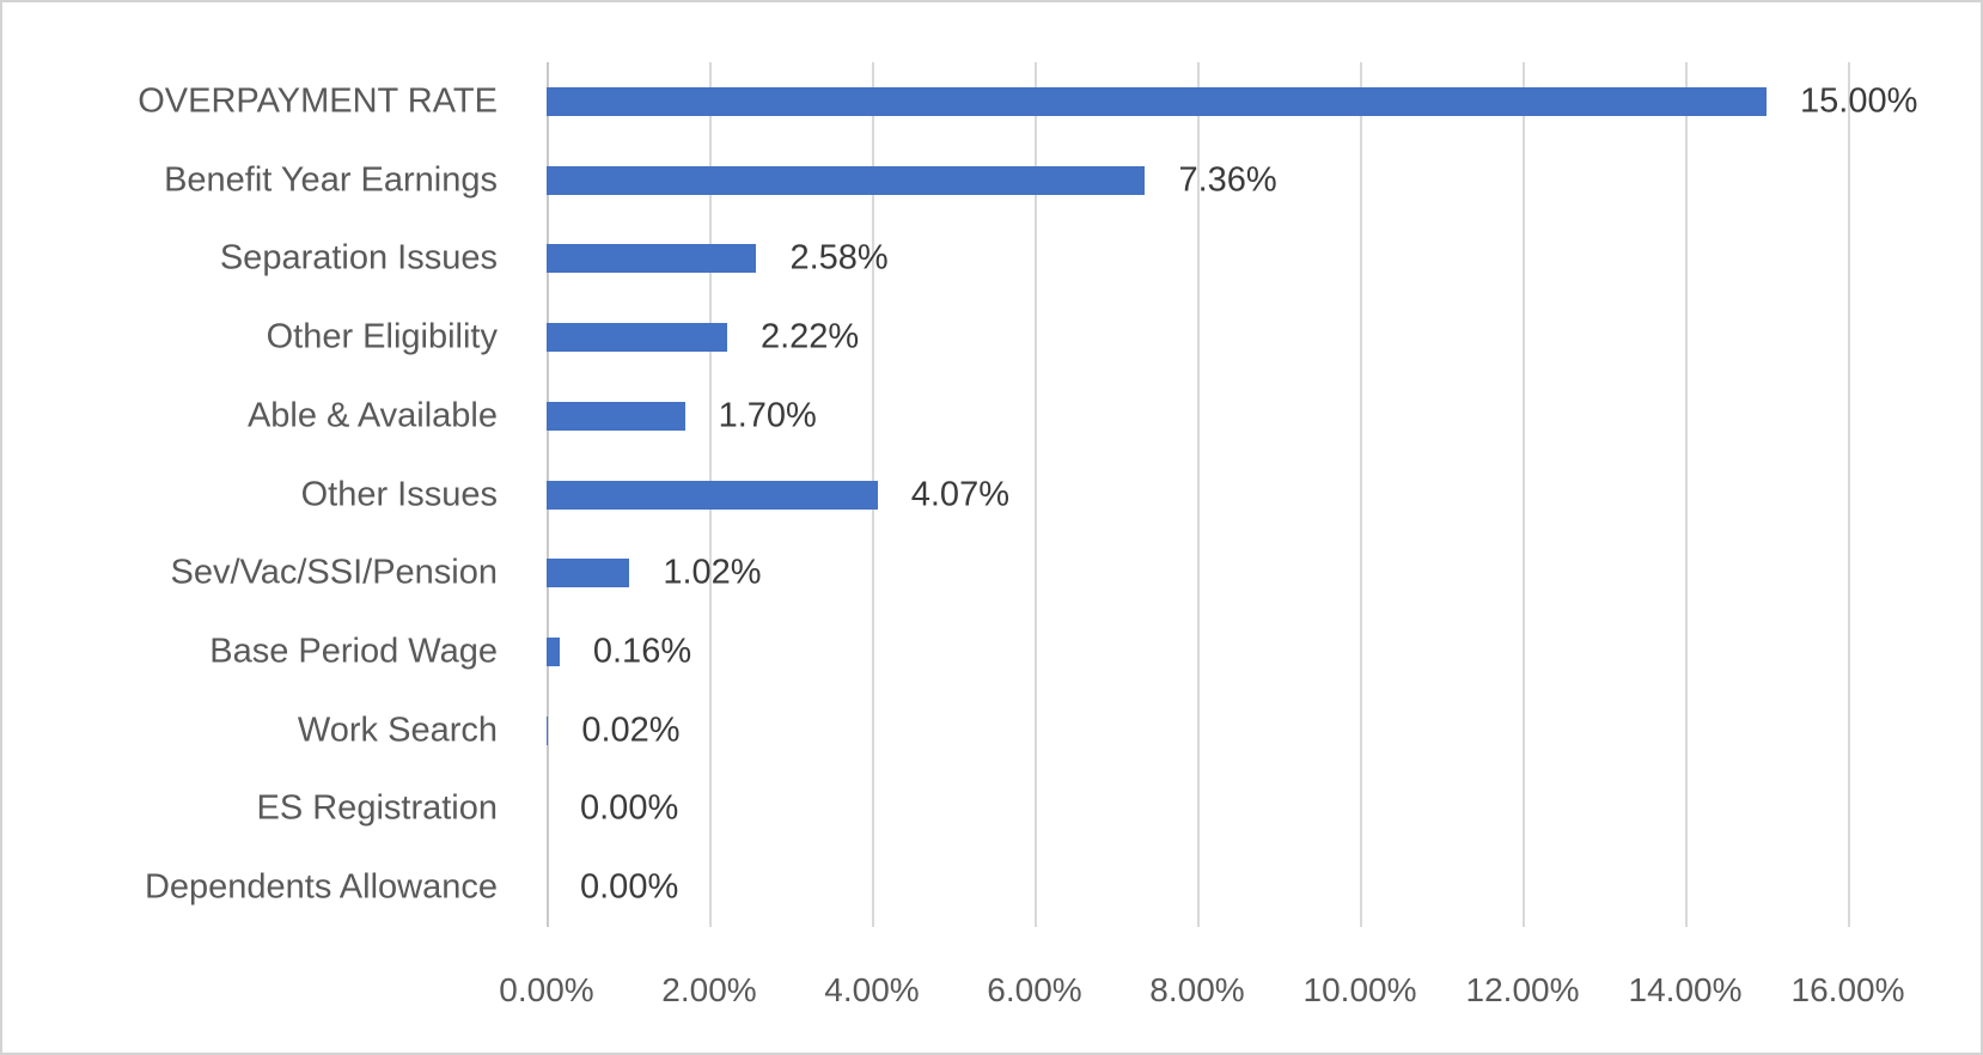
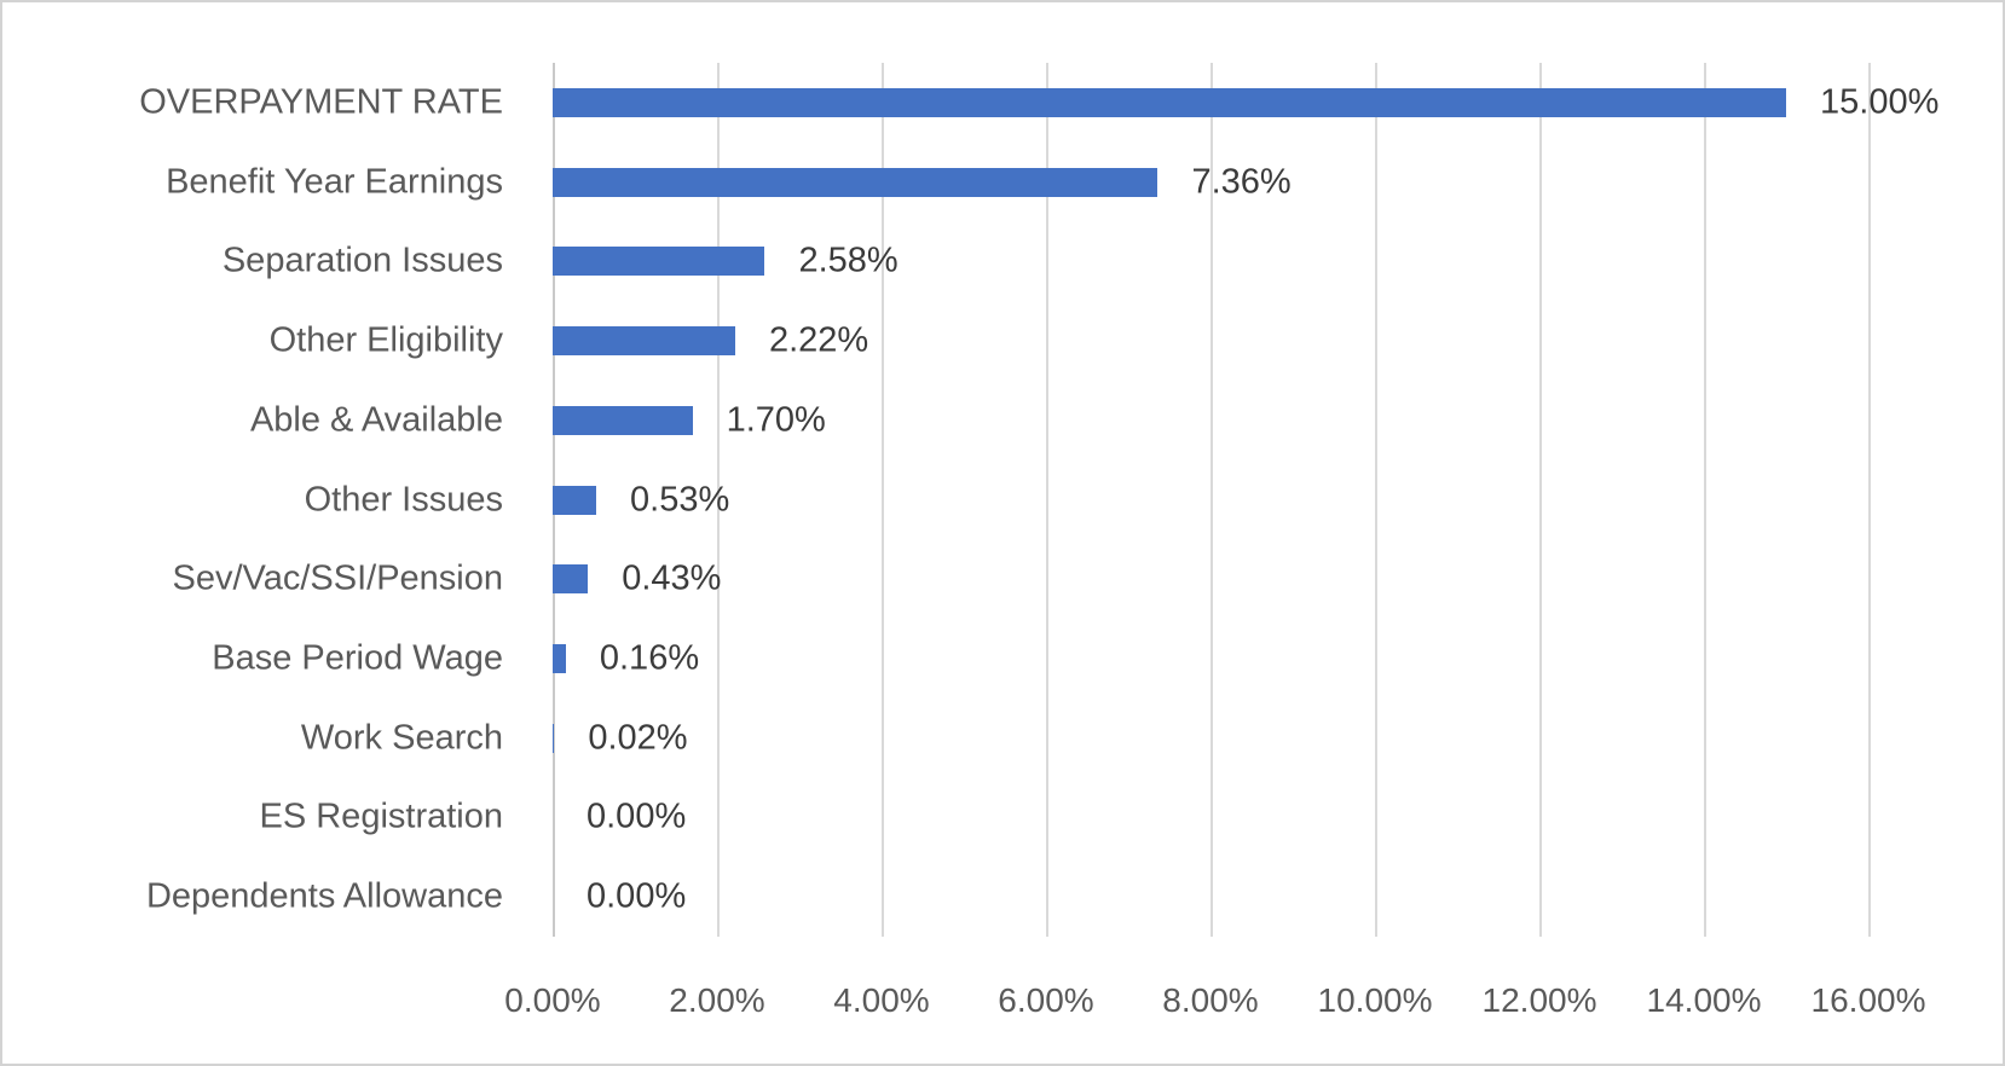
Other Issues: 4.07% -> 0.53%
Sev/Vac/SSI/Pension: 1.02% -> 0.43%
